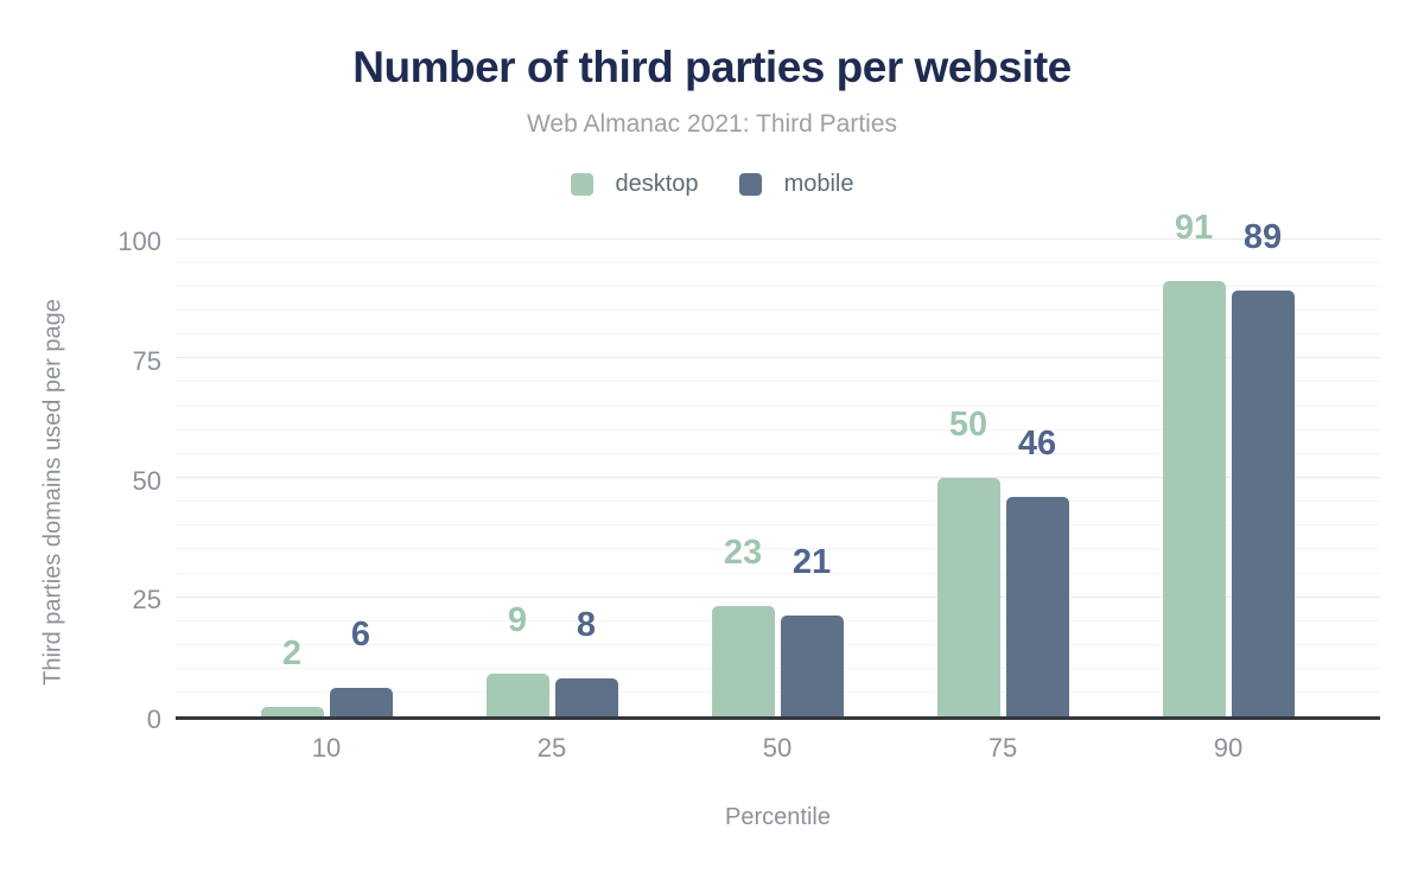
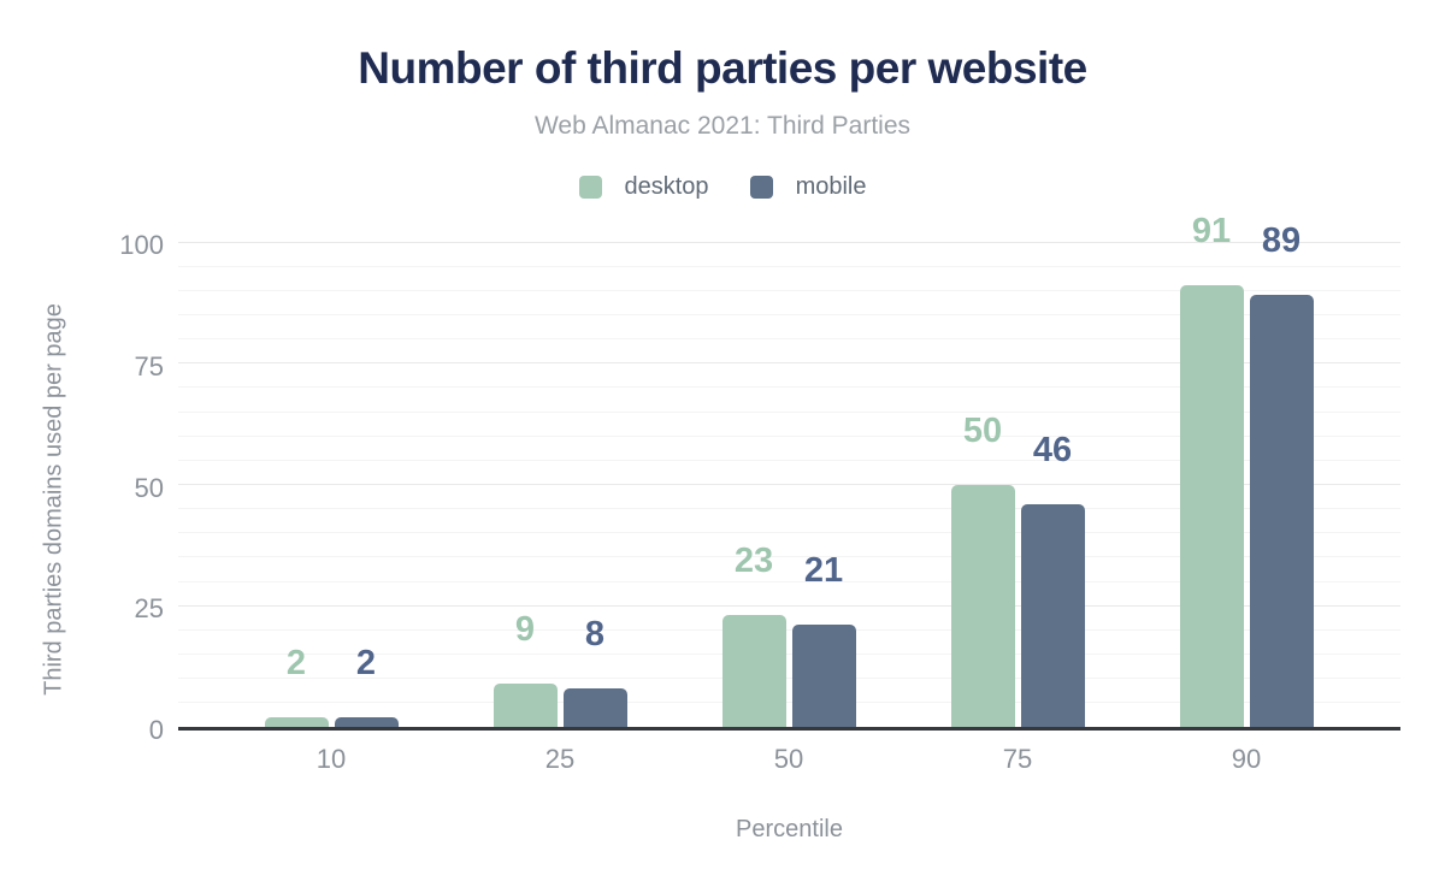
mobile/10: 6 -> 2
